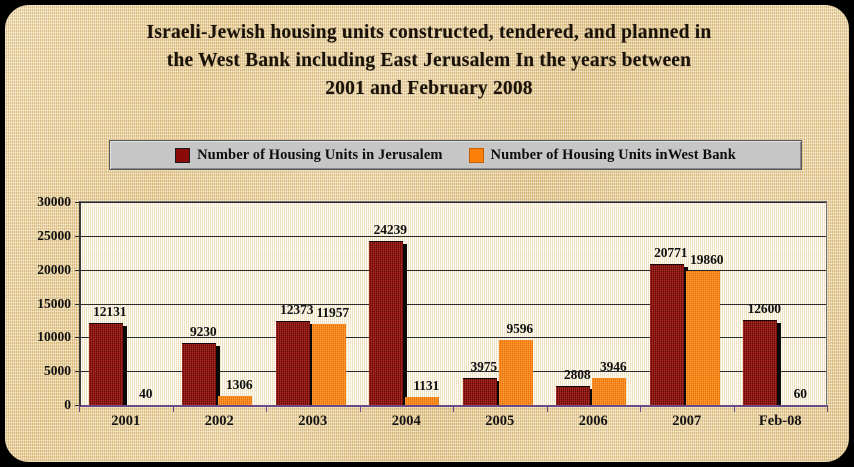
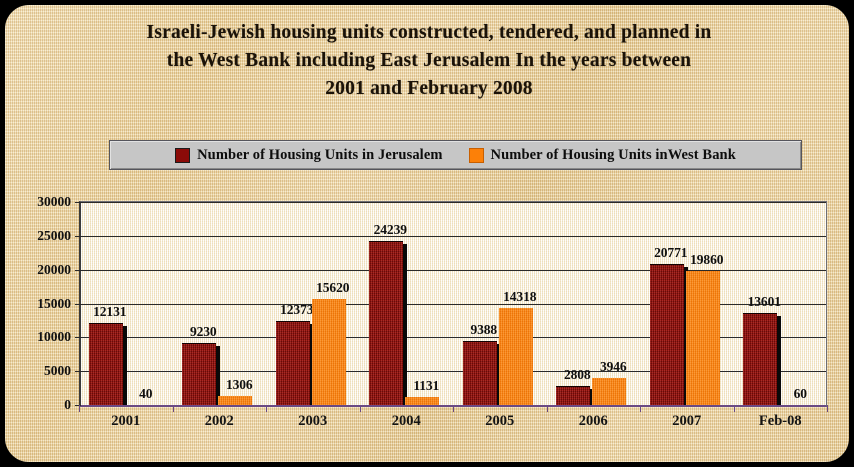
Number of Housing Units inWest Bank/2003: 11957 -> 15620
Number of Housing Units in Jerusalem/2005: 3975 -> 9388
Number of Housing Units inWest Bank/2005: 9596 -> 14318
Number of Housing Units in Jerusalem/Feb-08: 12600 -> 13601
